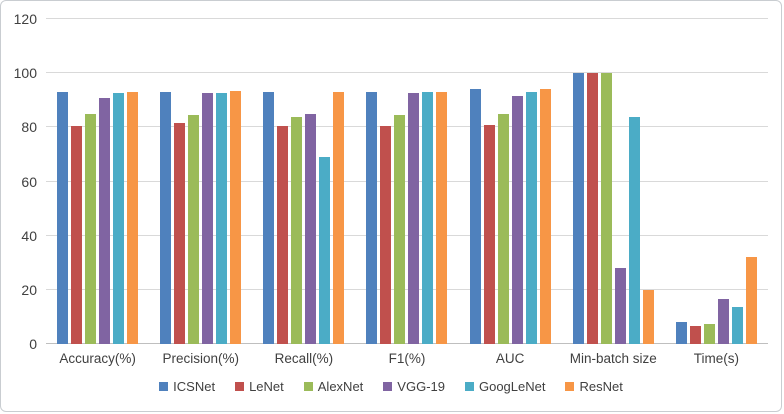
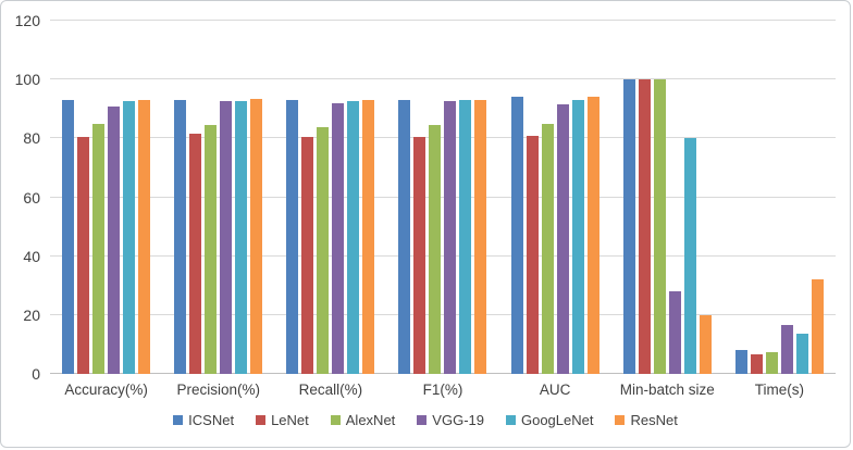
VGG-19/Recall(%): 85 -> 92
GoogLeNet/Recall(%): 69 -> 92
GoogLeNet/Min-batch size: 84 -> 80
